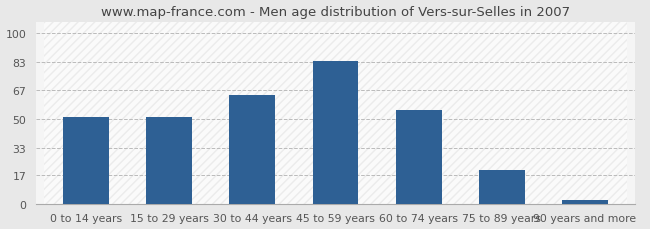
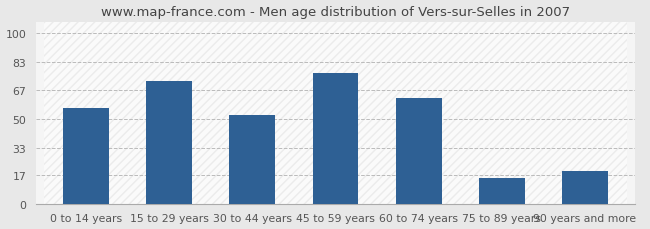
0 to 14 years: 51 -> 56
15 to 29 years: 51 -> 72
30 to 44 years: 64 -> 52
45 to 59 years: 84 -> 77
60 to 74 years: 55 -> 62
75 to 89 years: 20 -> 15
90 years and more: 2 -> 19
